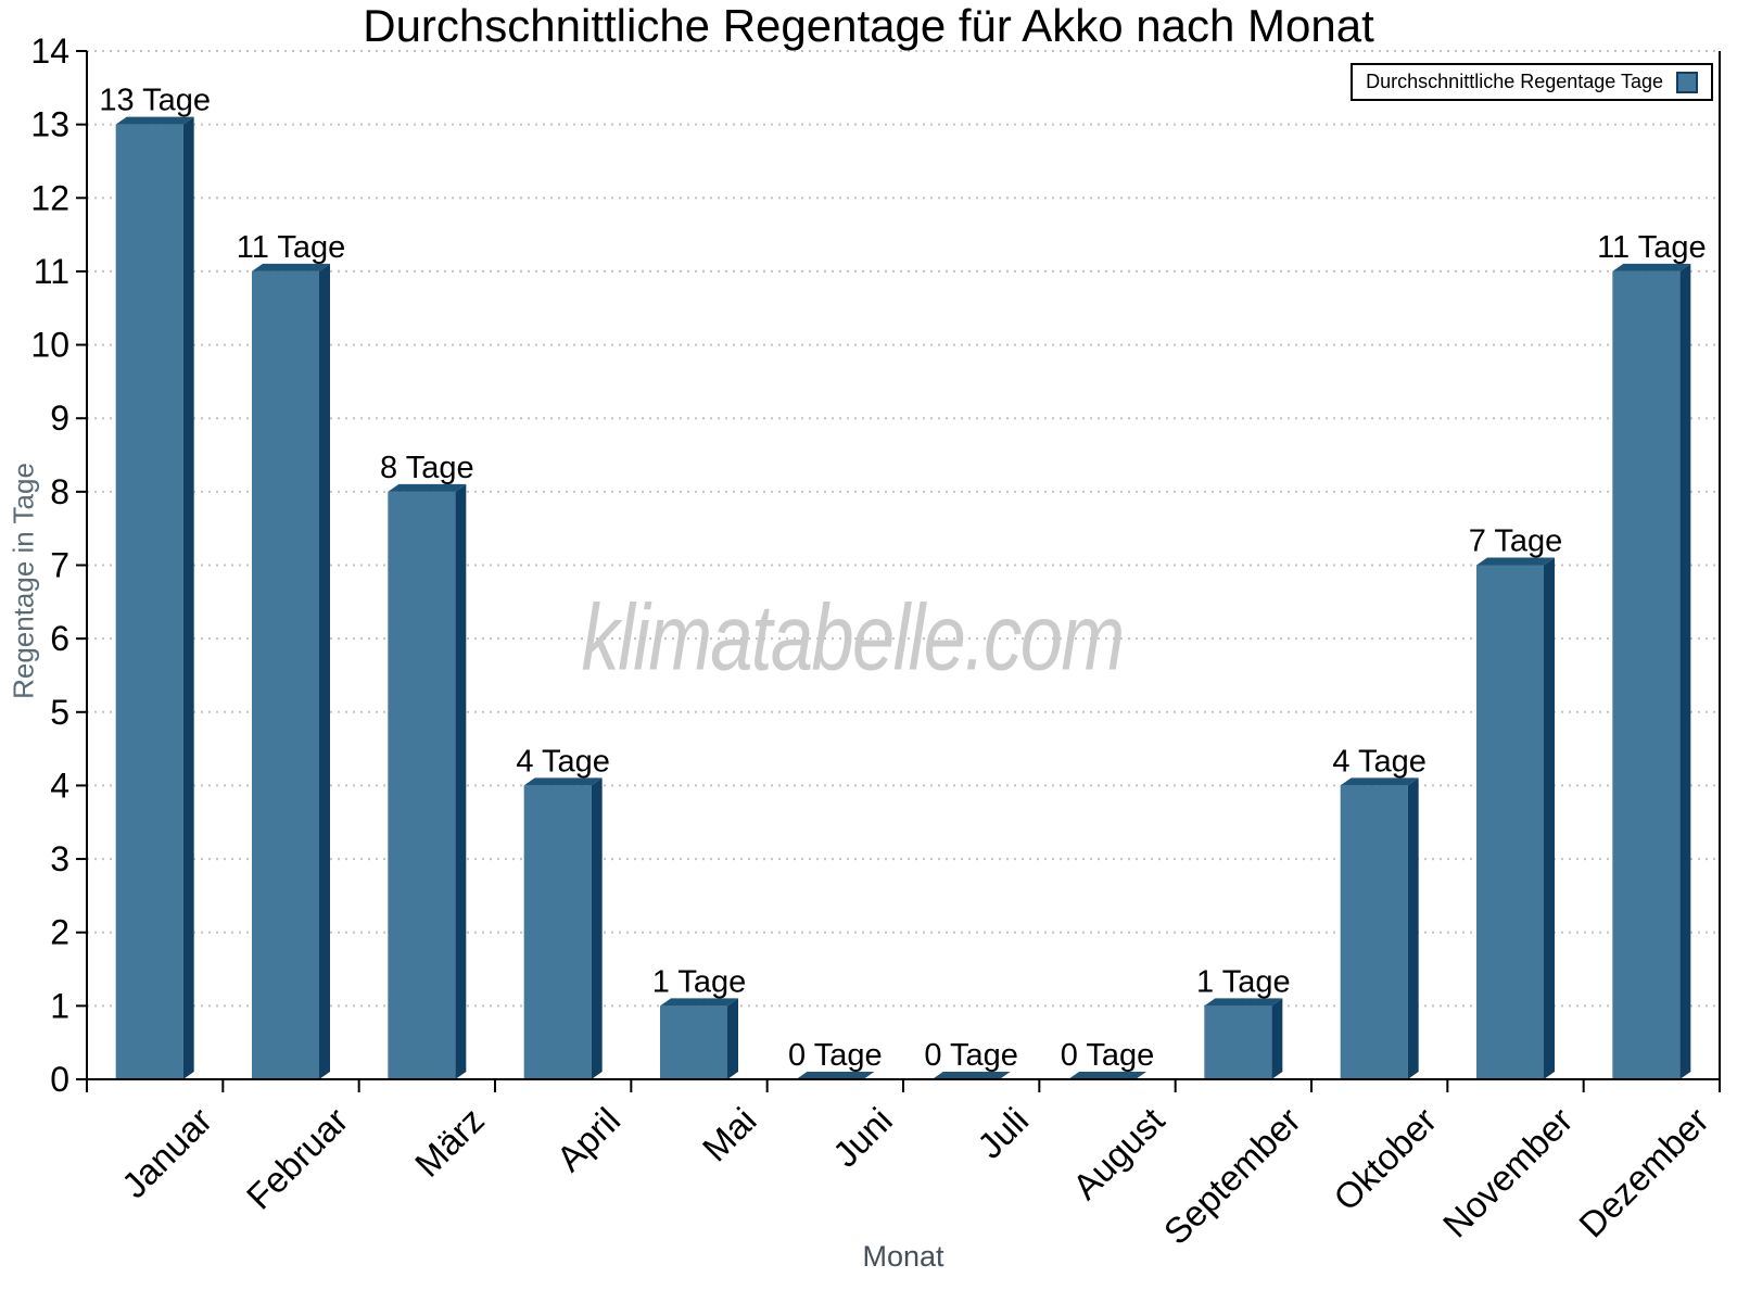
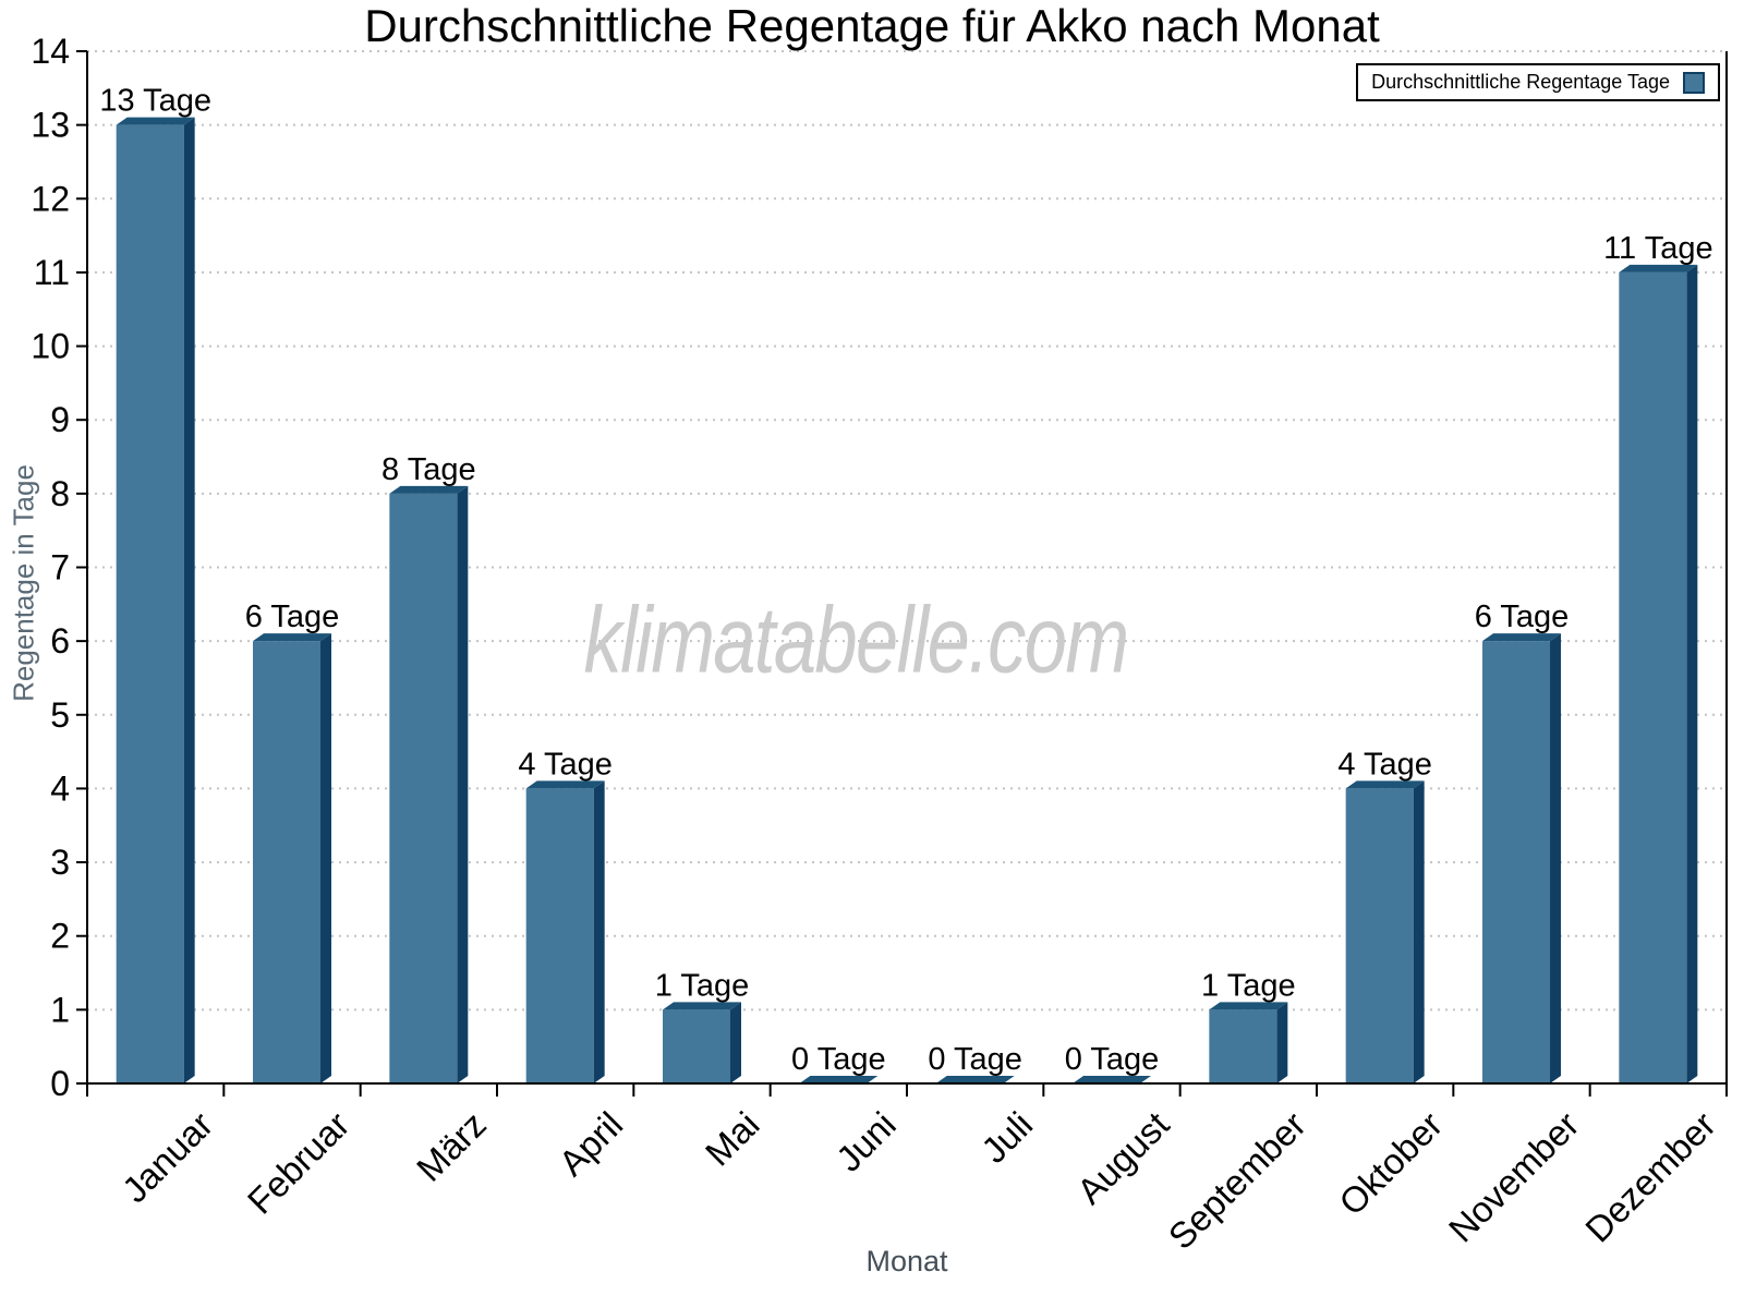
Februar: 11 -> 6
November: 7 -> 6
